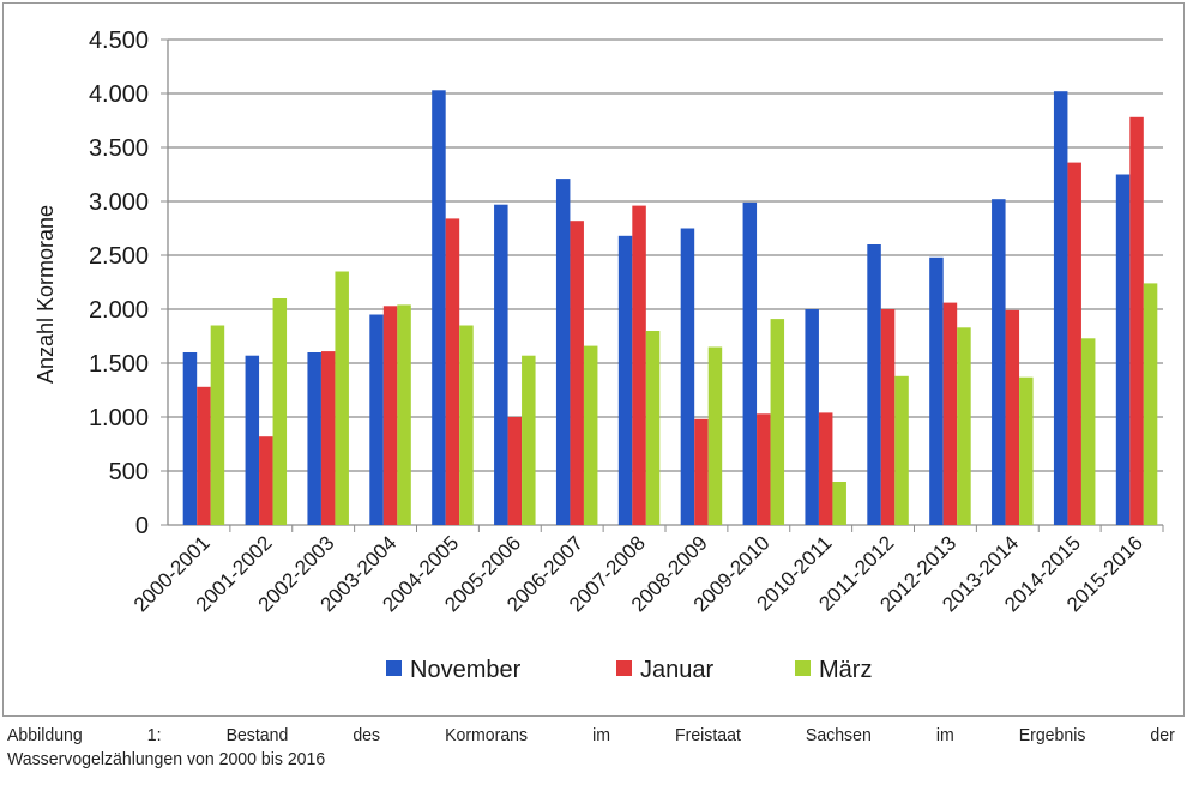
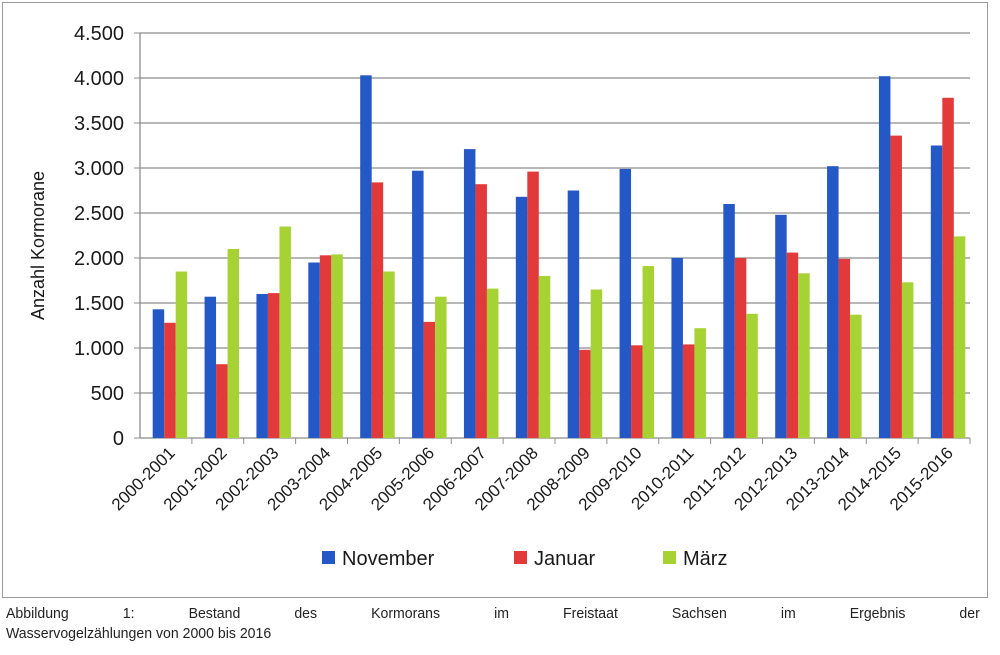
November/2000-2001: 1600 -> 1400
Januar/2005-2006: 1000 -> 1300
März/2010-2011: 400 -> 1200
